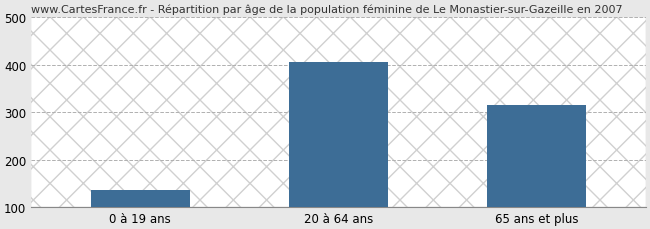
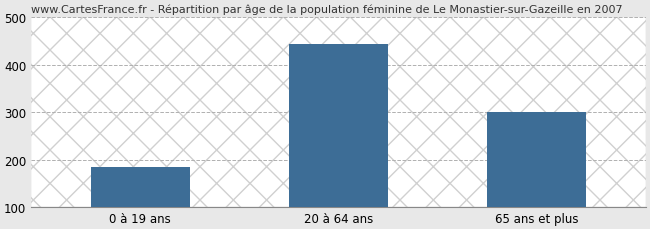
0 à 19 ans: 135 -> 185
20 à 64 ans: 405 -> 443
65 ans et plus: 315 -> 301
